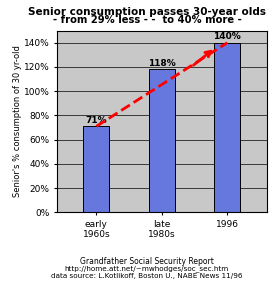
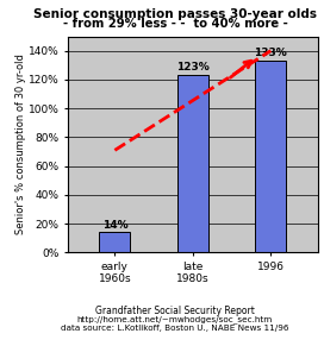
early 1960s: 71% -> 14%
late 1980s: 118% -> 123%
1996: 140% -> 133%
